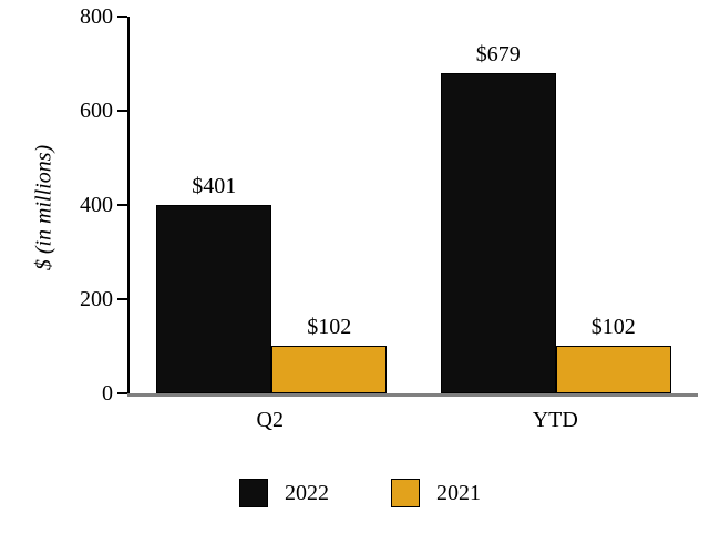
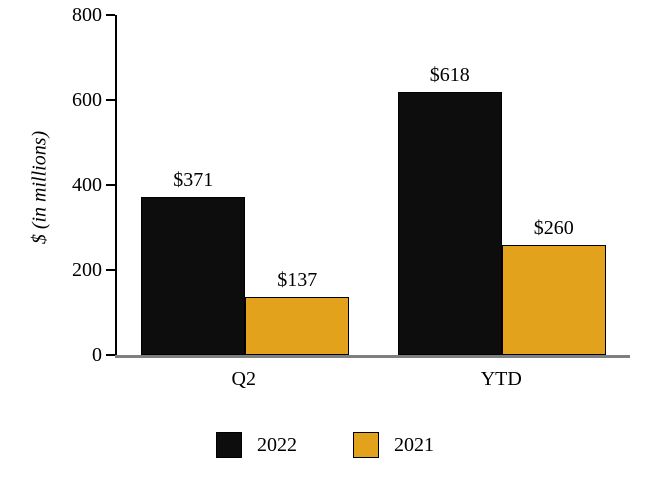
2022/Q2: $401 -> $371
2021/Q2: $102 -> $137
2022/YTD: $679 -> $618
2021/YTD: $102 -> $260
